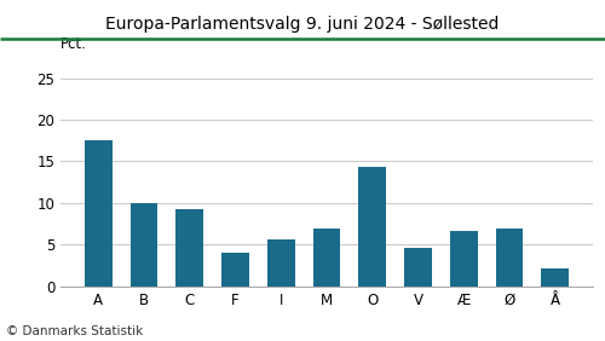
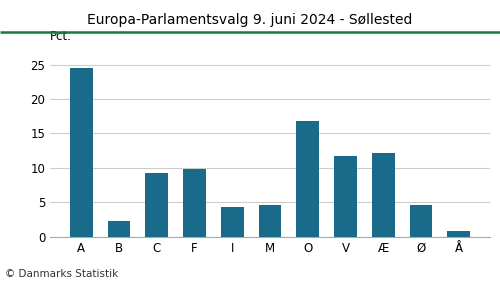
A: 17.6 -> 24.5
B: 10.0 -> 2.3
F: 4.0 -> 9.9
I: 5.6 -> 4.3
M: 7.0 -> 4.6
O: 14.4 -> 16.8
V: 4.6 -> 11.7
Æ: 6.6 -> 12.2
Ø: 7.0 -> 4.6
Å: 2.2 -> 0.9
